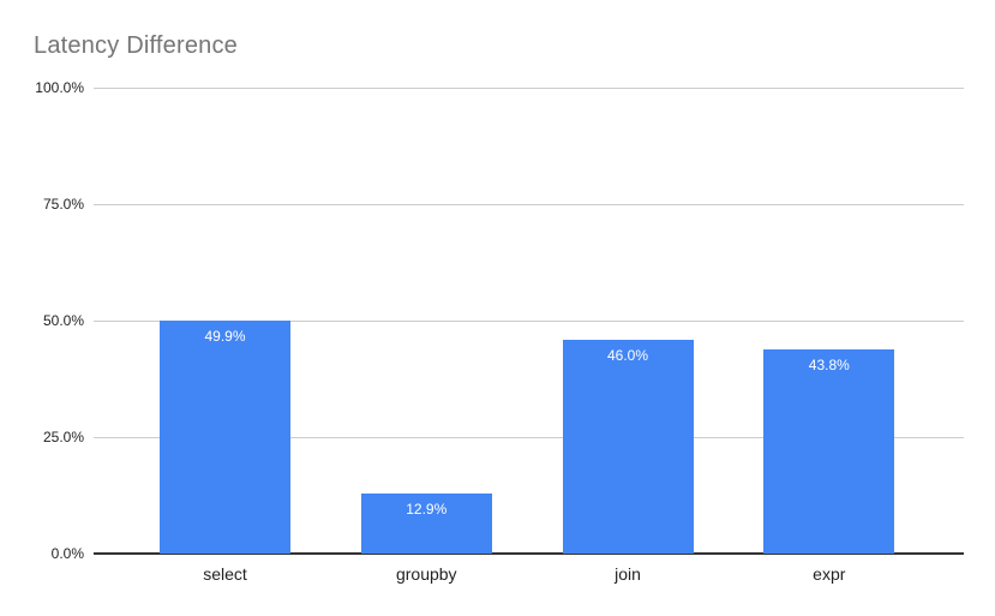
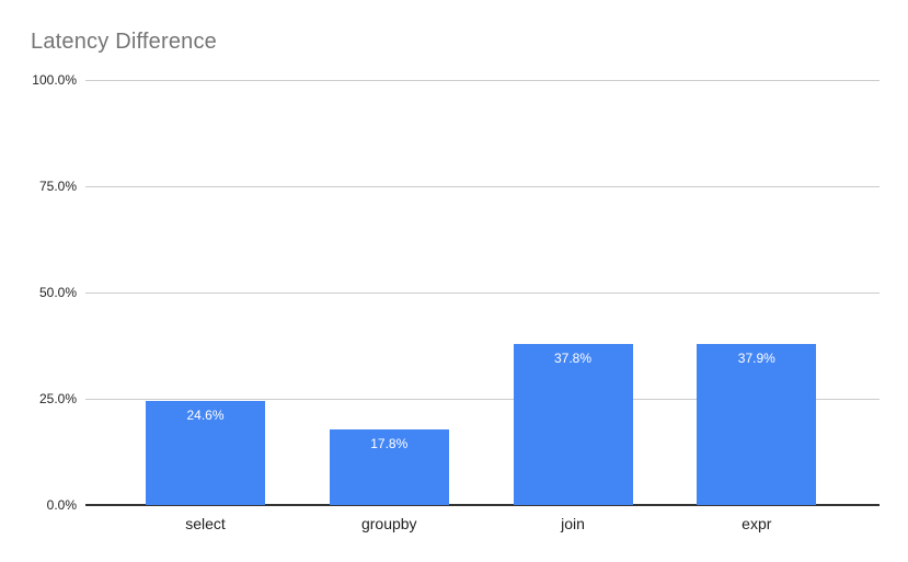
select: 49.9% -> 24.6%
groupby: 12.9% -> 17.8%
join: 46.0% -> 37.8%
expr: 43.8% -> 37.9%
